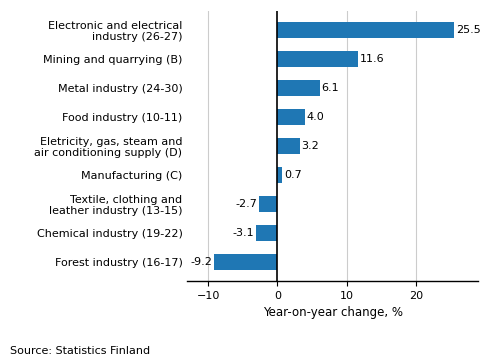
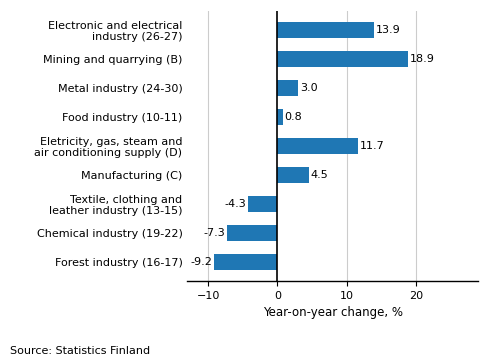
Electronic and electrical industry (26-27): 25.5 -> 13.9
Mining and quarrying (B): 11.6 -> 18.9
Metal industry (24-30): 6.1 -> 3.0
Food industry (10-11): 4.0 -> 0.8
Eletricity, gas, steam and air conditioning supply (D): 3.2 -> 11.7
Manufacturing (C): 0.7 -> 4.5
Textile, clothing and leather industry (13-15): -2.7 -> -4.3
Chemical industry (19-22): -3.1 -> -7.3
